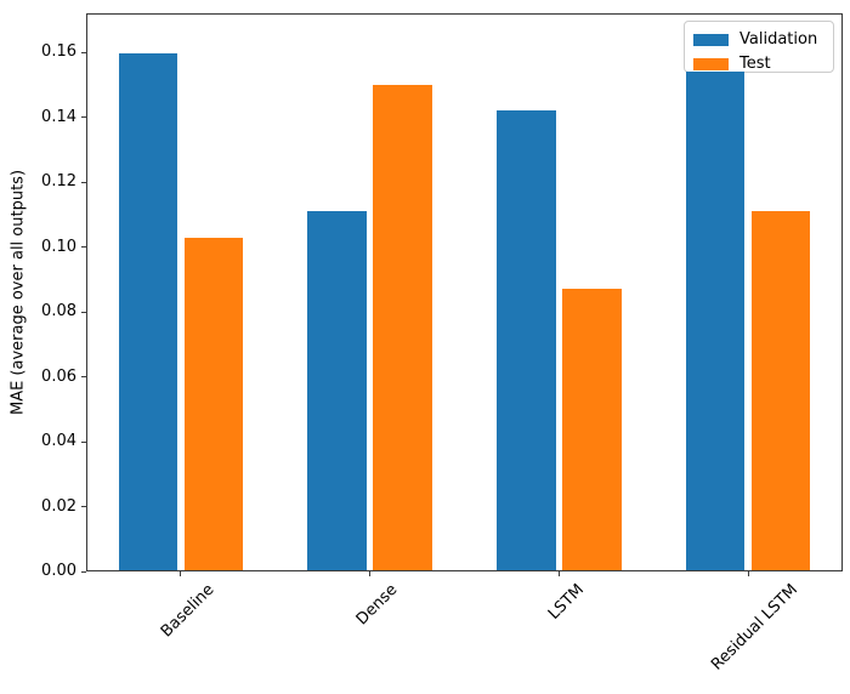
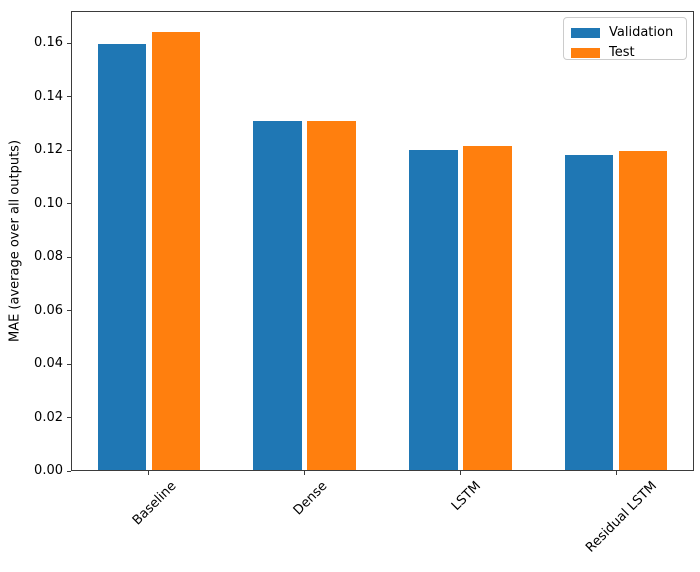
Test/Baseline: 0.103 -> 0.164
Validation/Dense: 0.111 -> 0.131
Test/Dense: 0.150 -> 0.131
Validation/LSTM: 0.142 -> 0.120
Test/LSTM: 0.087 -> 0.121
Validation/Residual LSTM: 0.154 -> 0.118
Test/Residual LSTM: 0.111 -> 0.119
